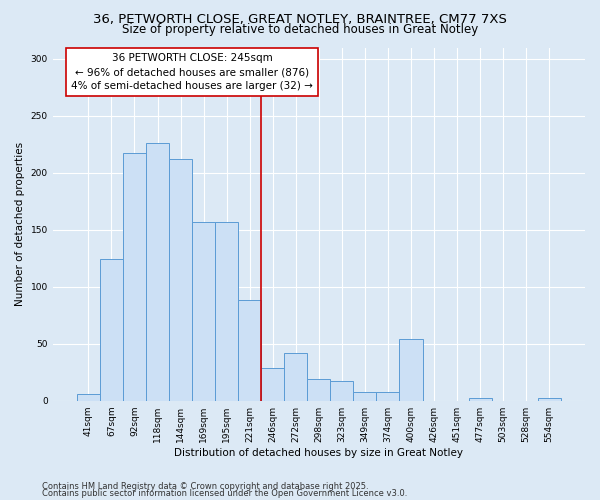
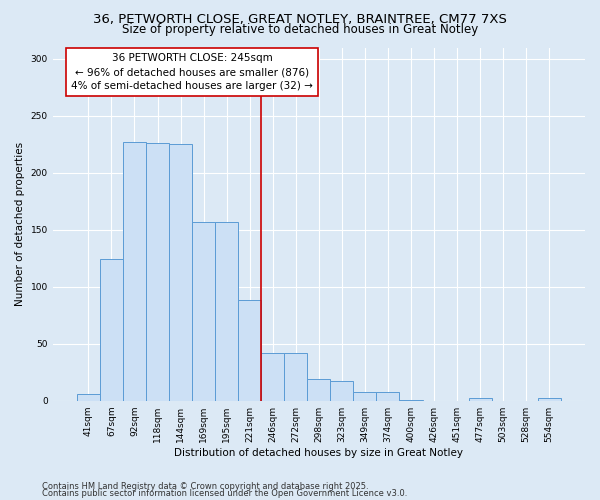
92sqm: 217 -> 227
144sqm: 212 -> 225
246sqm: 29 -> 42
400sqm: 54 -> 1
